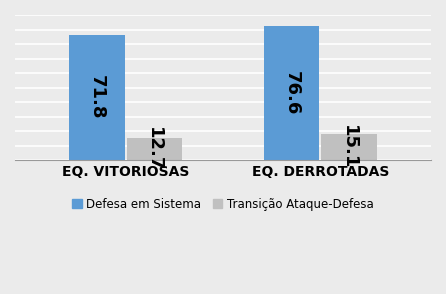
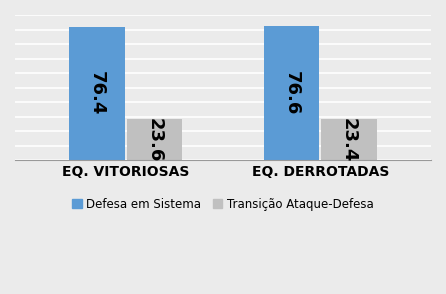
Defesa em Sistema/EQ. VITORIOSAS: 71.8 -> 76.4
Transição Ataque-Defesa/EQ. VITORIOSAS: 12.7 -> 23.6
Transição Ataque-Defesa/EQ. DERROTADAS: 15.1 -> 23.4
